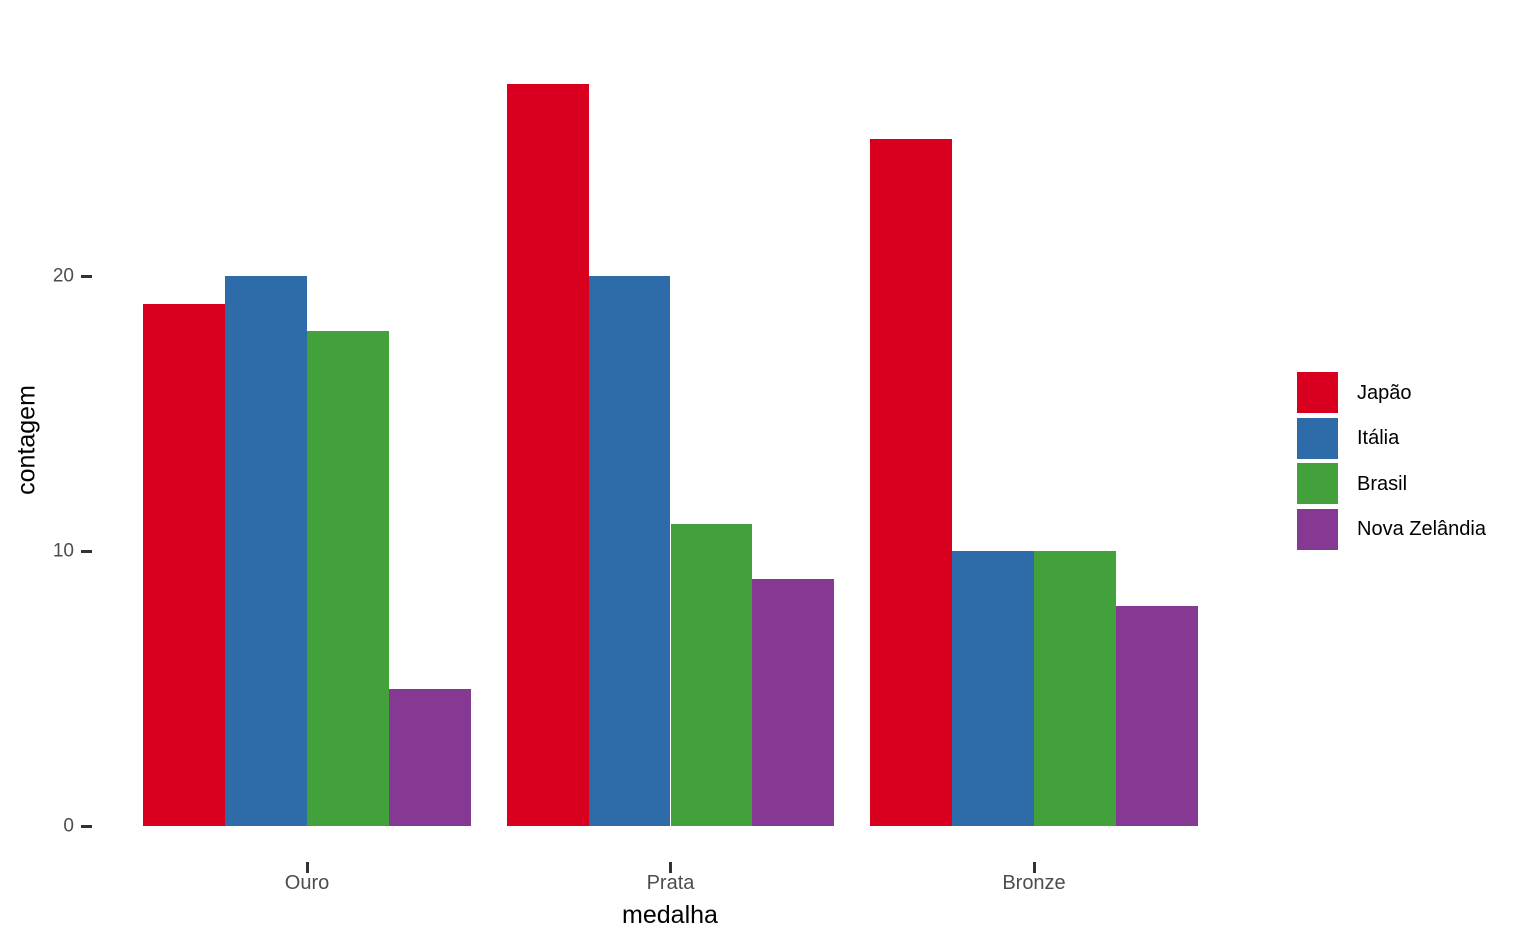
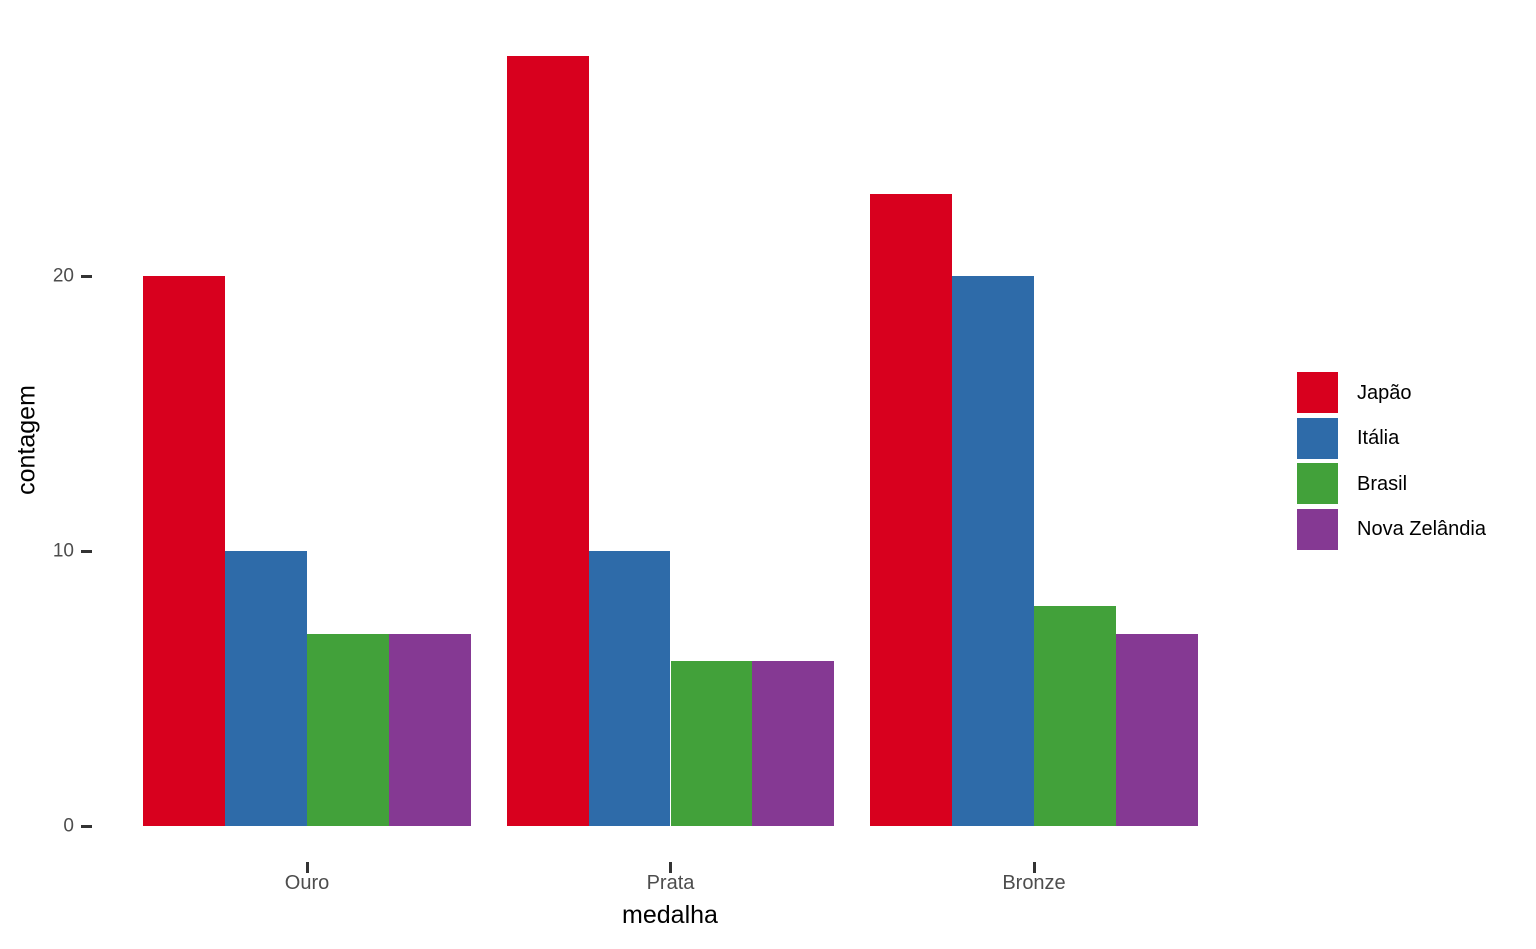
Japão/Ouro: 19 -> 20
Itália/Ouro: 20 -> 10
Brasil/Ouro: 18 -> 7
Nova Zelândia/Ouro: 5 -> 7
Japão/Prata: 27 -> 28
Itália/Prata: 20 -> 10
Brasil/Prata: 11 -> 6
Nova Zelândia/Prata: 9 -> 6
Japão/Bronze: 25 -> 23
Itália/Bronze: 10 -> 20
Brasil/Bronze: 10 -> 8
Nova Zelândia/Bronze: 8 -> 7
